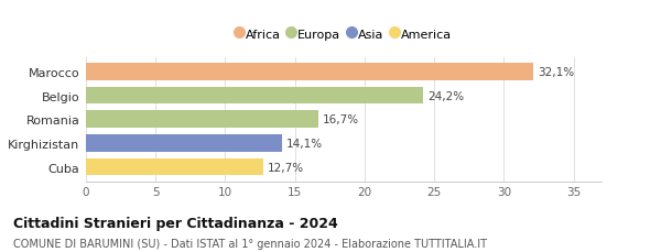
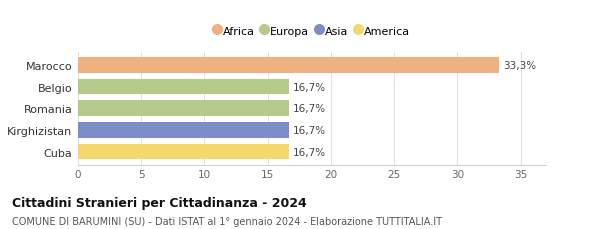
Marocco: 32,1% -> 33,3%
Belgio: 24,2% -> 16,7%
Kirghizistan: 14,1% -> 16,7%
Cuba: 12,7% -> 16,7%
